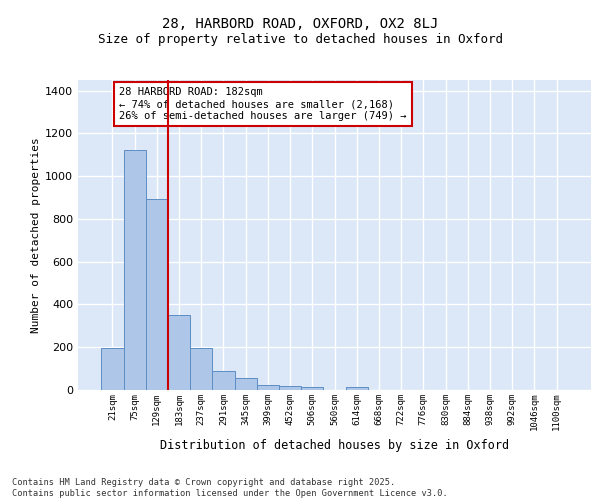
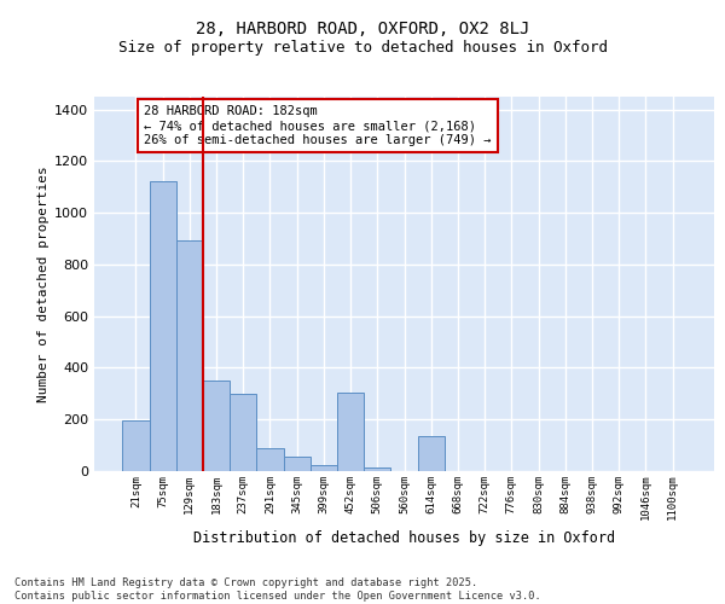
237sqm: 196 -> 300
452sqm: 19 -> 305
614sqm: 13 -> 135
